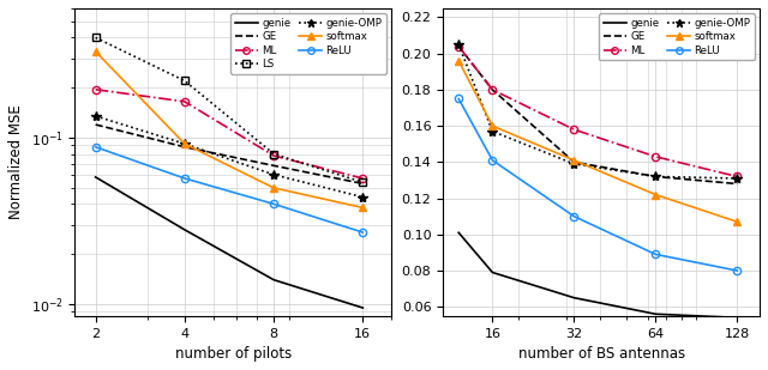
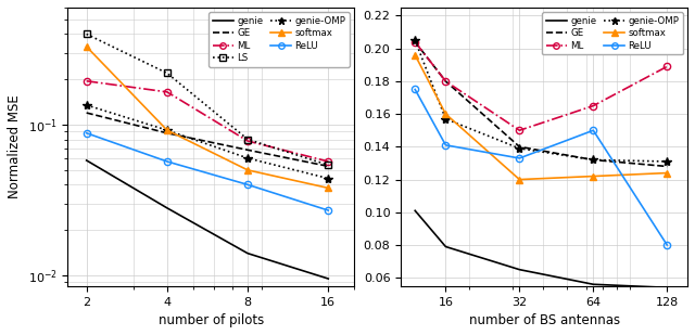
ML/32: 0.158 -> 0.150
softmax/32: 0.141 -> 0.120
ReLU/32: 0.110 -> 0.133
ML/64: 0.143 -> 0.165
ReLU/64: 0.089 -> 0.150
ML/128: 0.132 -> 0.189
softmax/128: 0.107 -> 0.124
